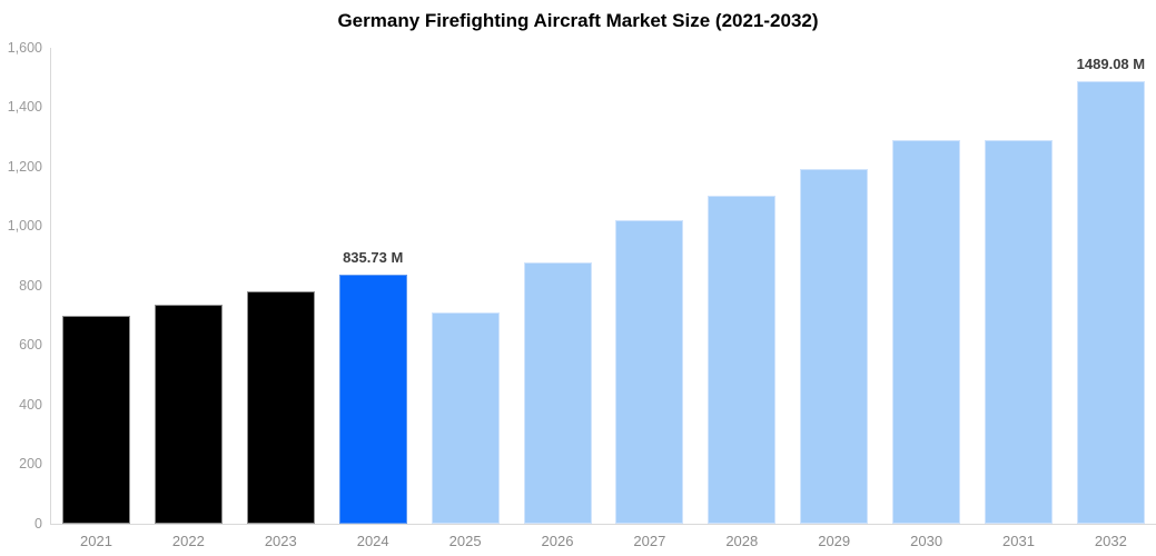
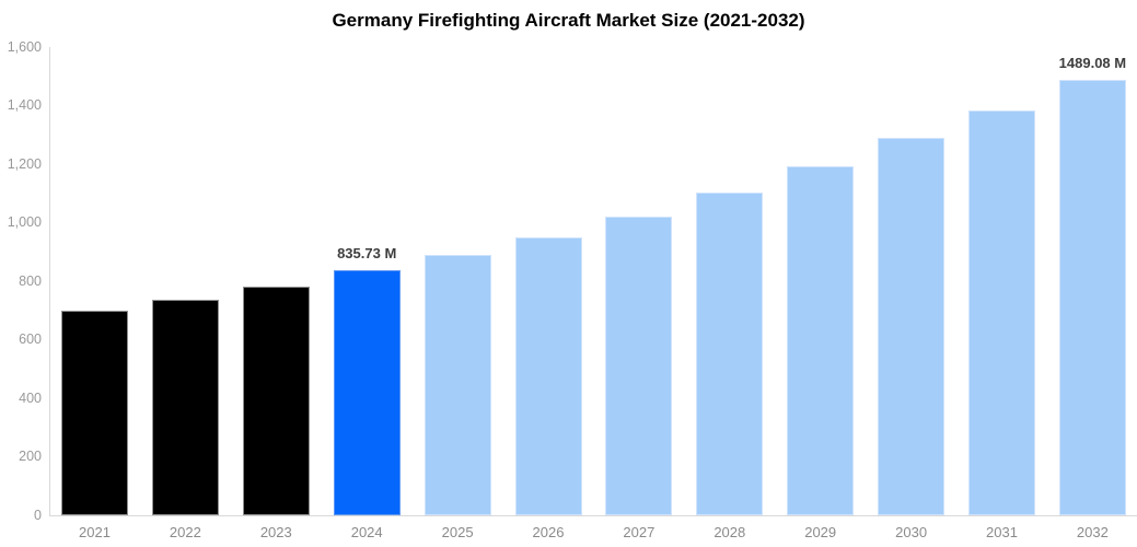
2025: 710 -> 890
2026: 880 -> 950
2031: 1290 -> 1380
